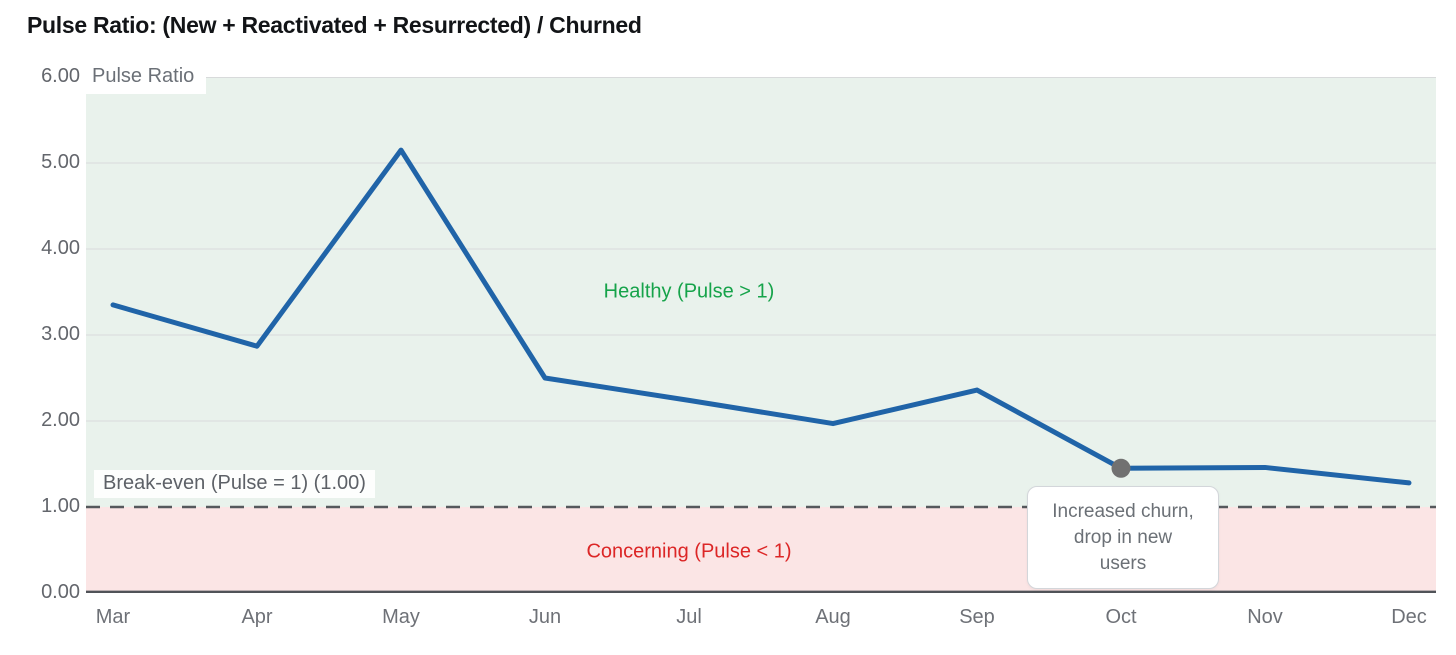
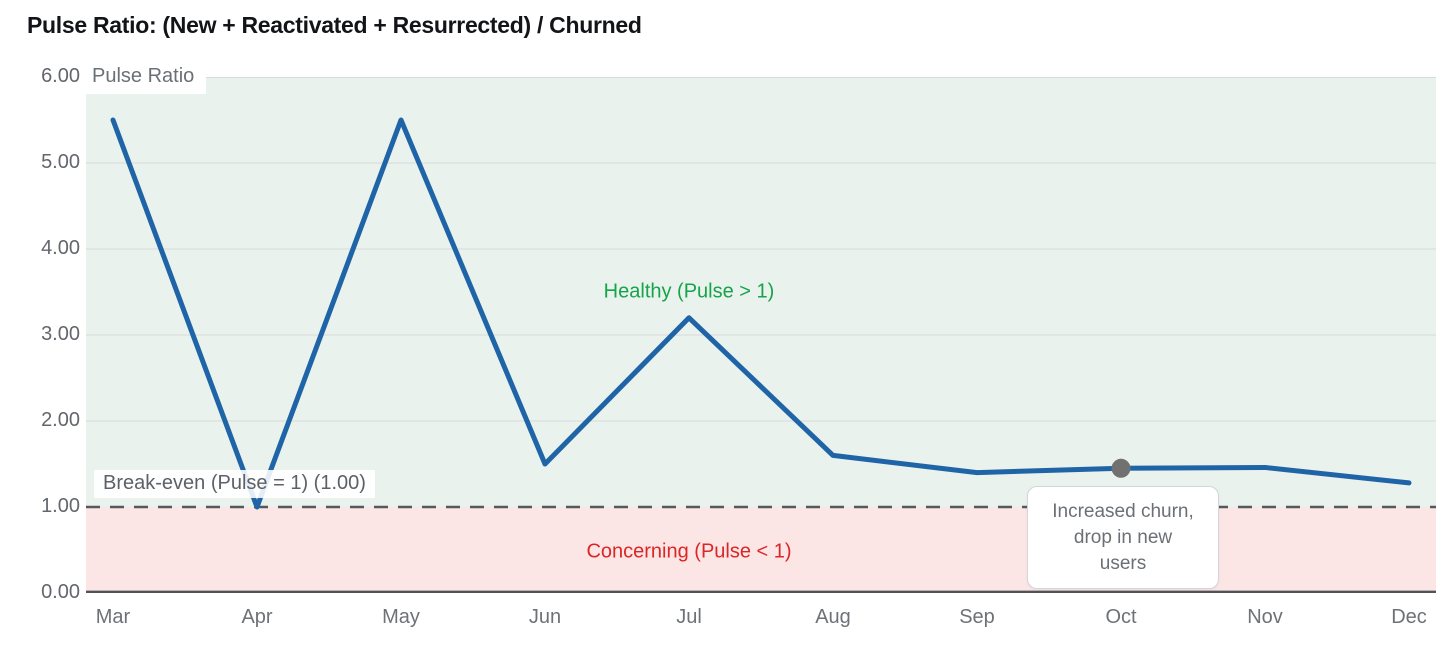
Mar: 3.4 -> 5.5
Apr: 2.9 -> 1.0
May: 5.2 -> 5.5
Jun: 2.5 -> 1.5
Jul: 2.2 -> 3.2
Aug: 2.0 -> 1.6
Sep: 2.4 -> 1.4
